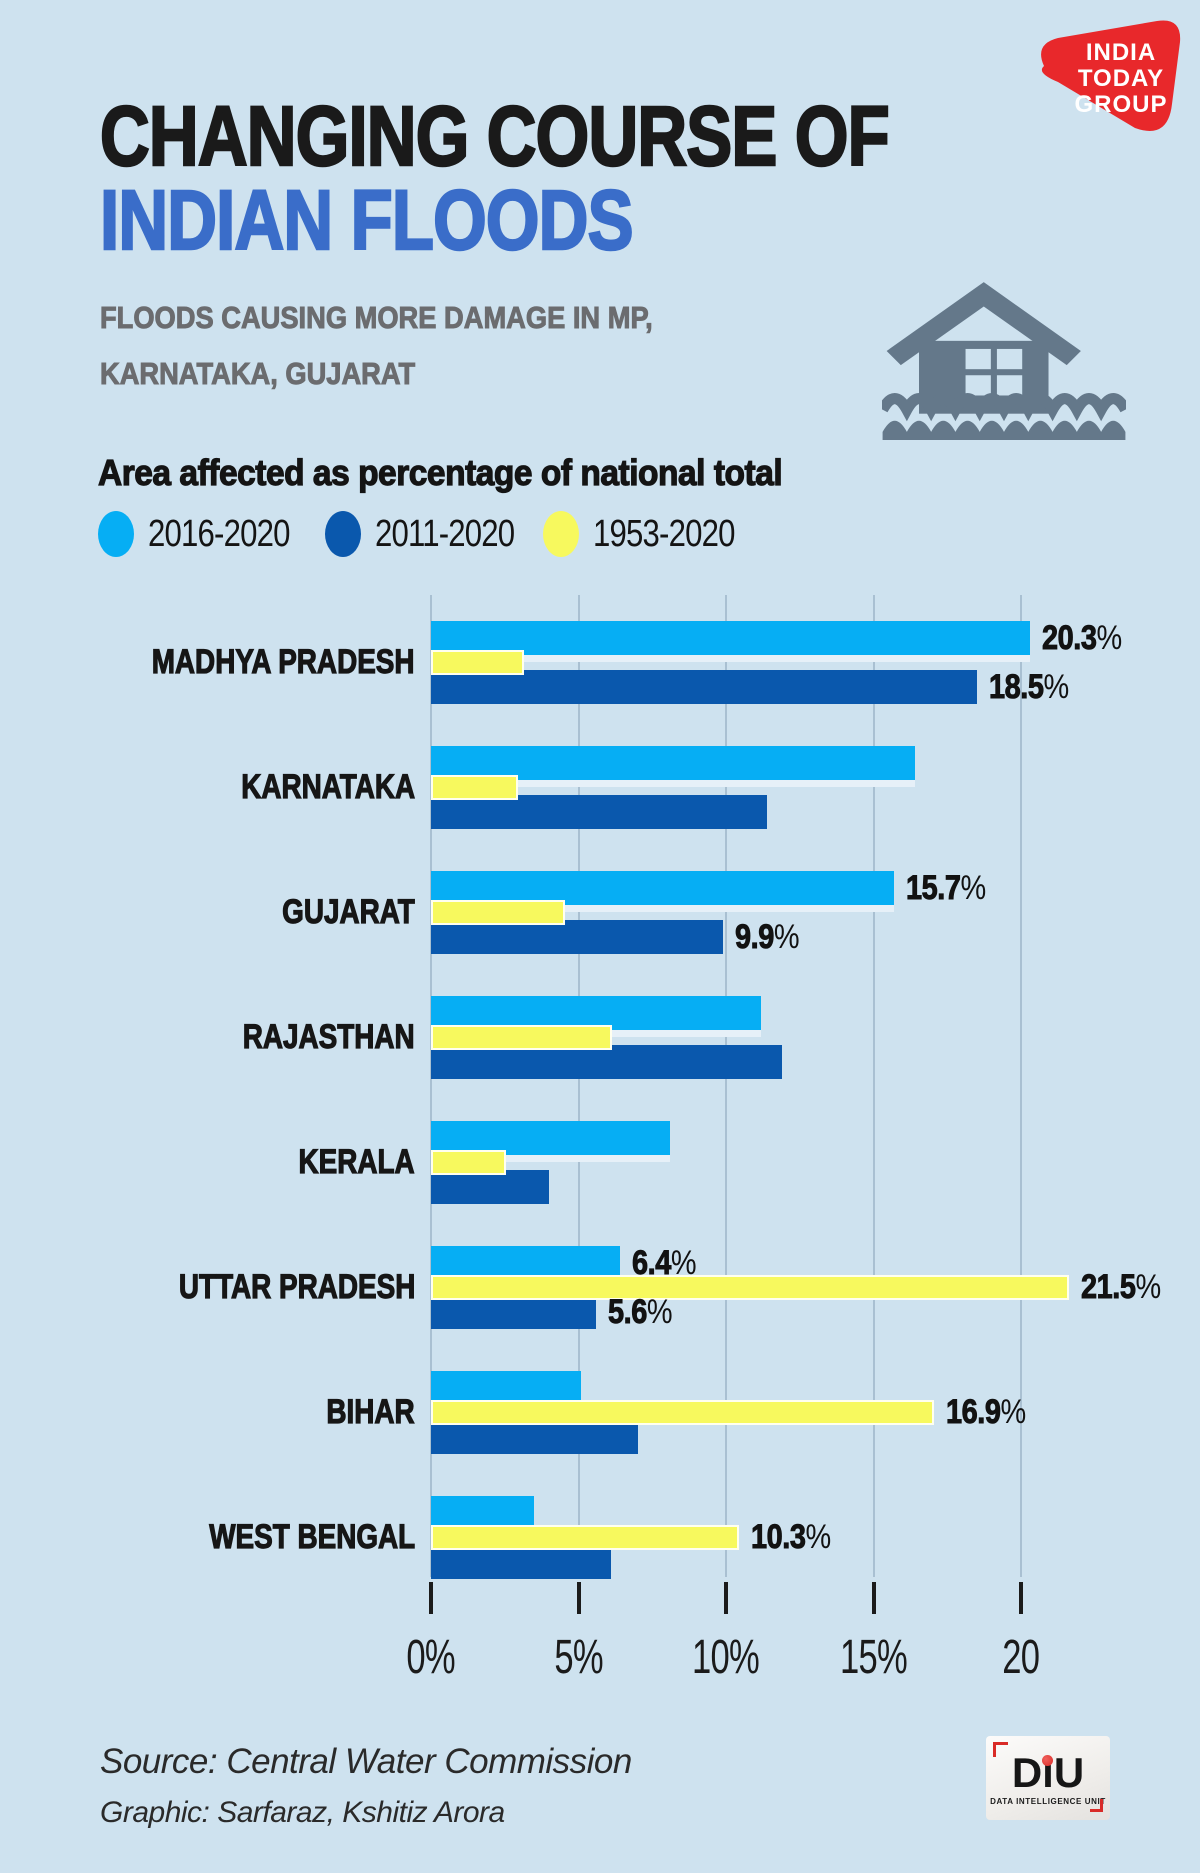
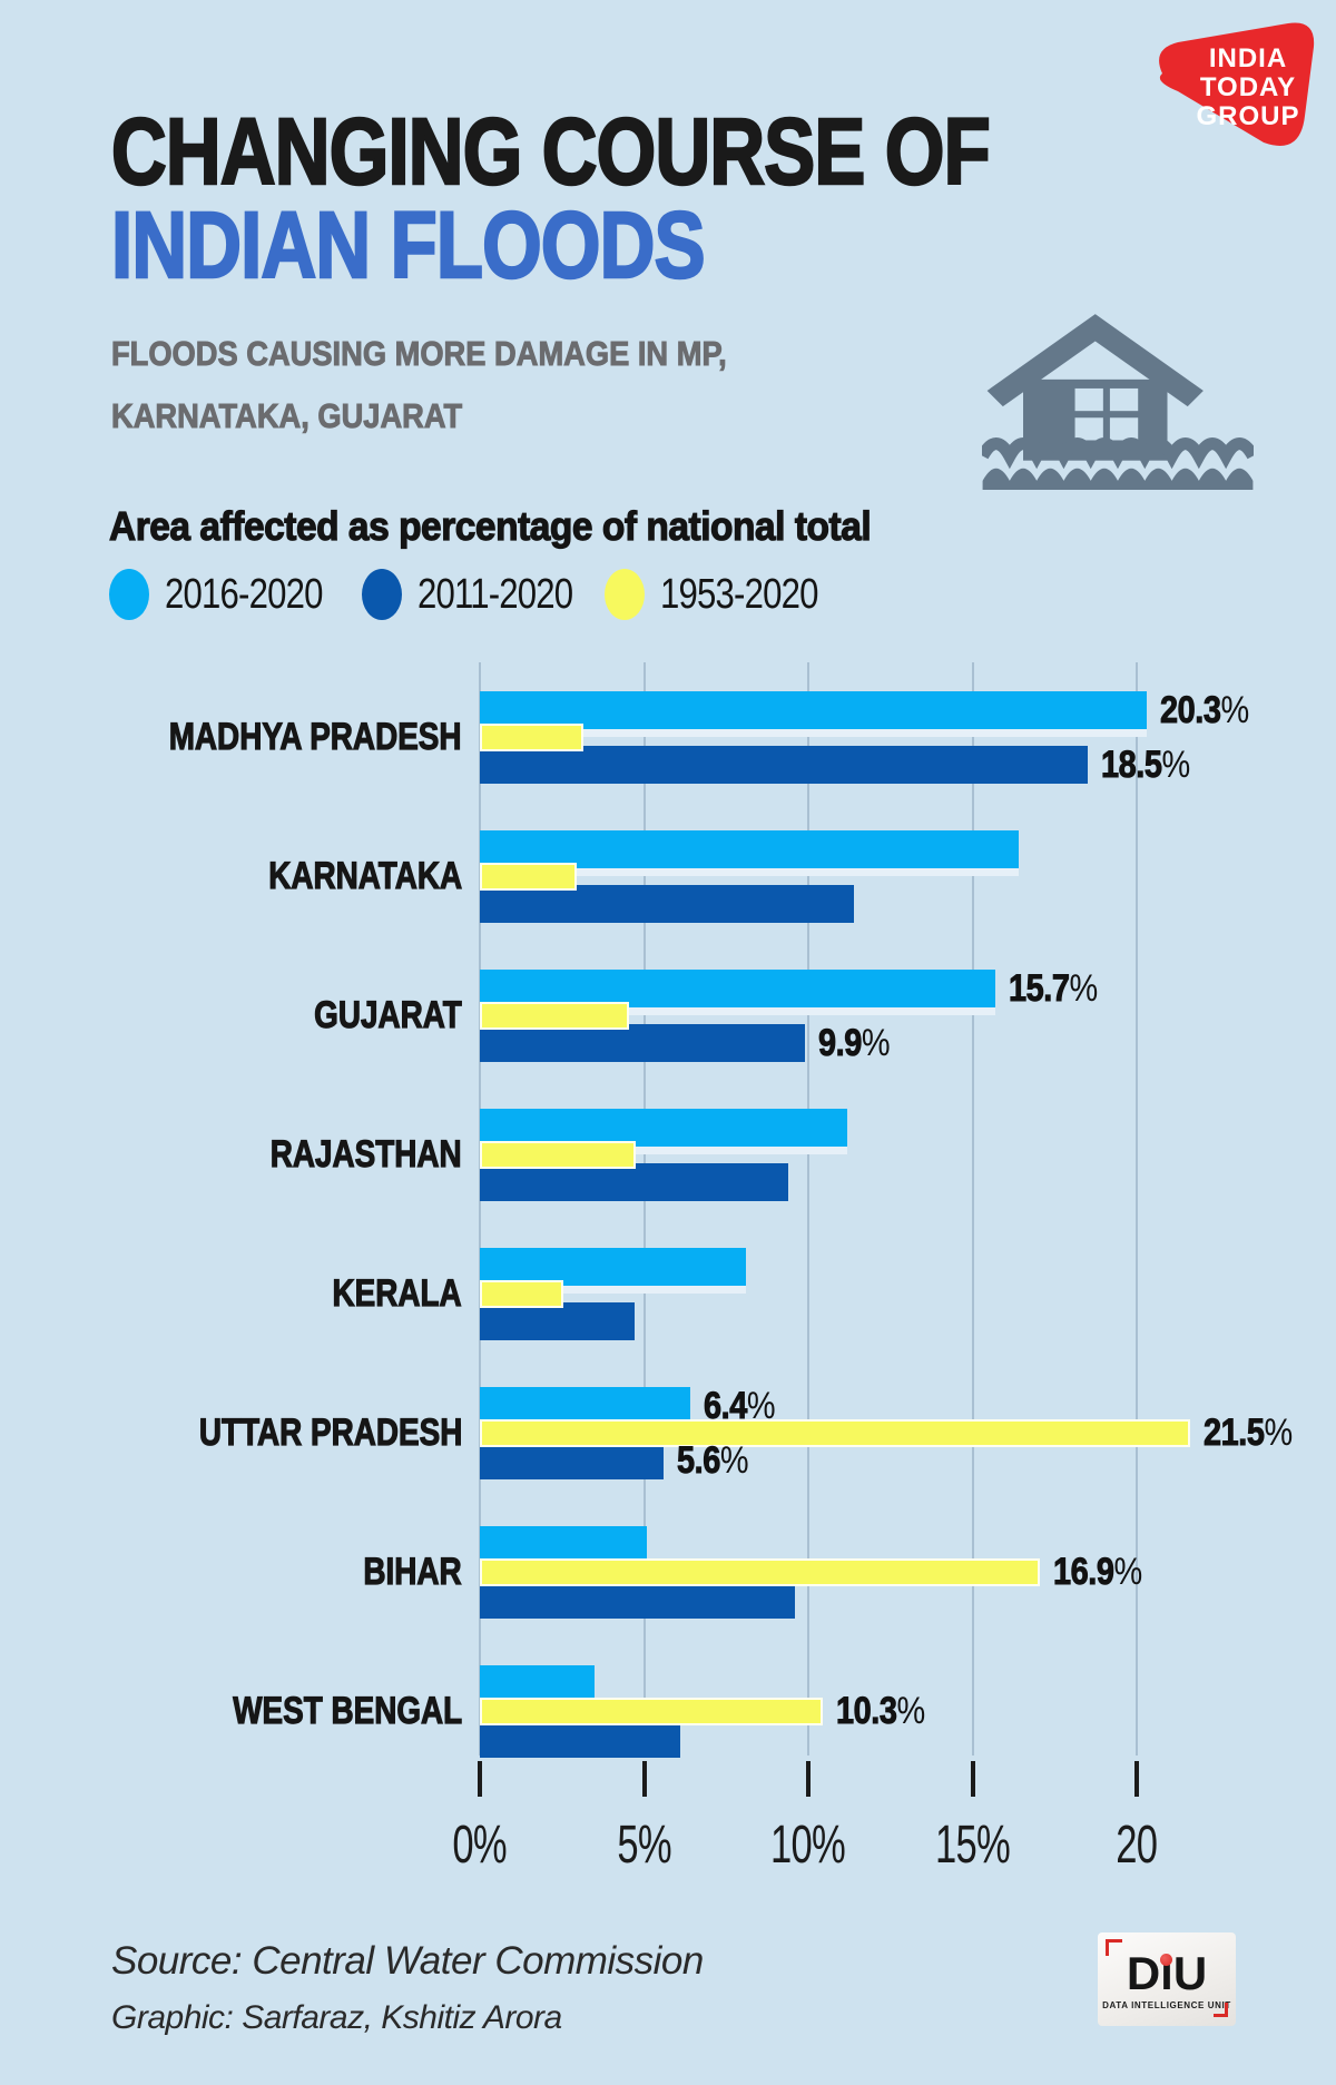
2011-2020/RAJASTHAN: 11.9 -> 9.4
1953-2020/RAJASTHAN: 6.0 -> 4.6
2011-2020/KERALA: 4.0 -> 4.7
2011-2020/BIHAR: 7.0 -> 9.6
